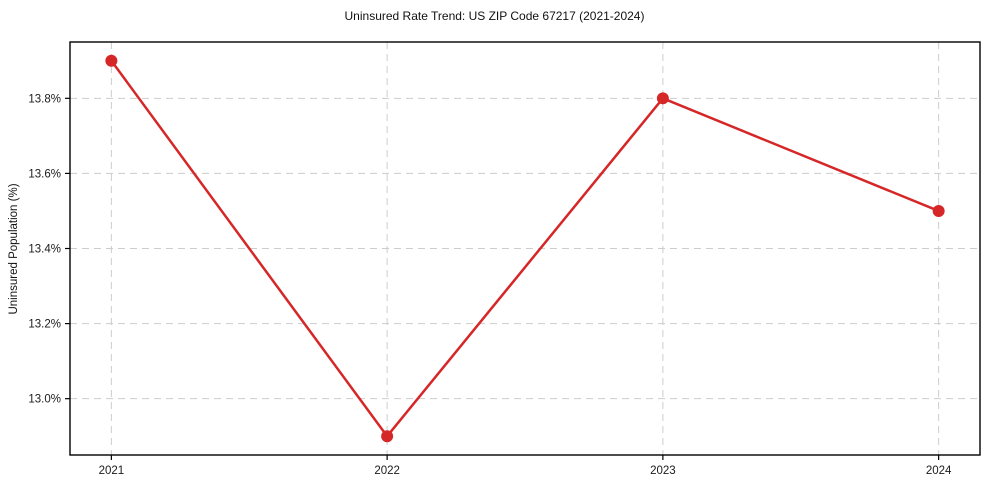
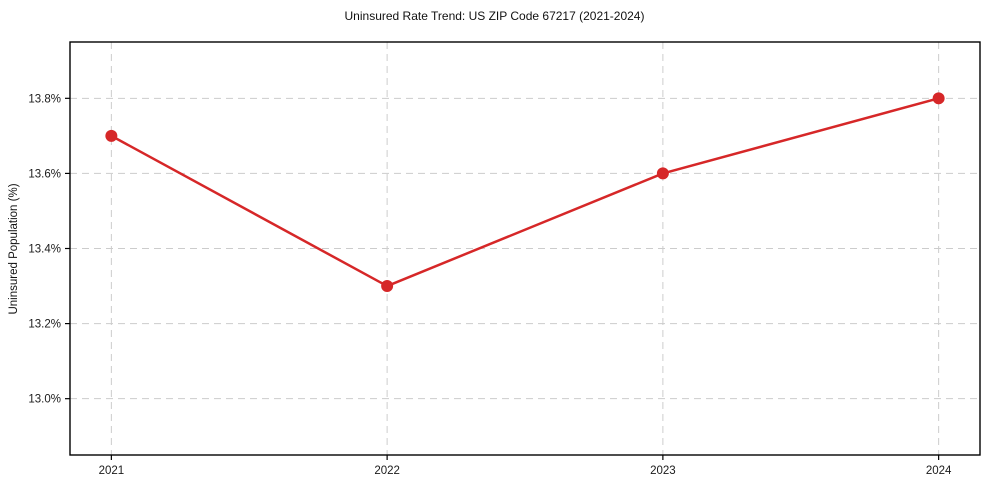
2021: 13.9% -> 13.7%
2022: 12.9% -> 13.3%
2023: 13.8% -> 13.6%
2024: 13.5% -> 13.8%
